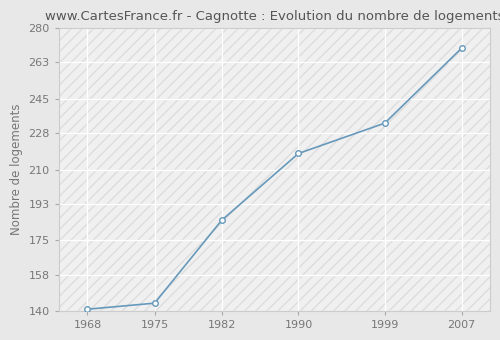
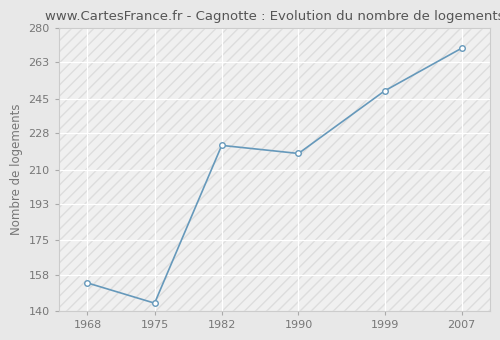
1968: 141 -> 154
1982: 185 -> 222
1999: 233 -> 249
